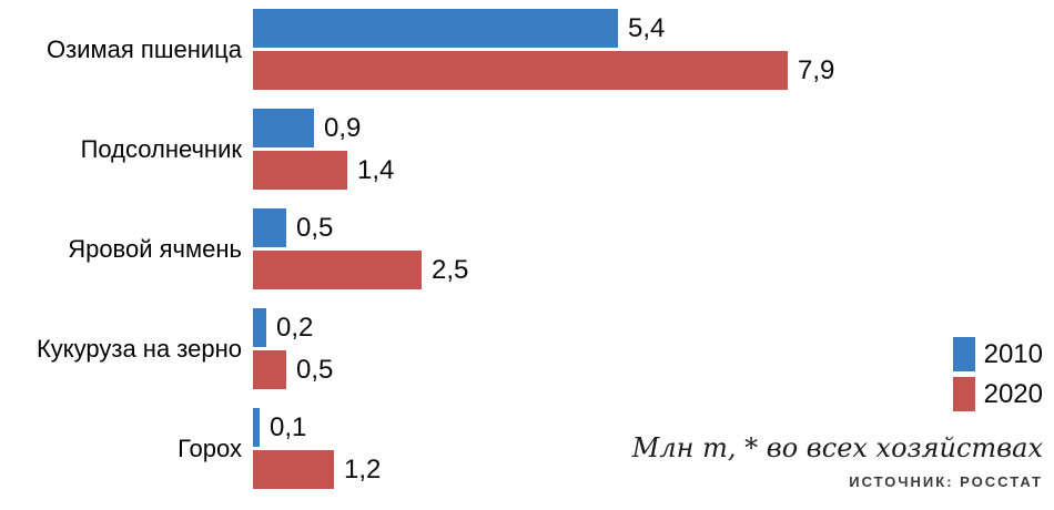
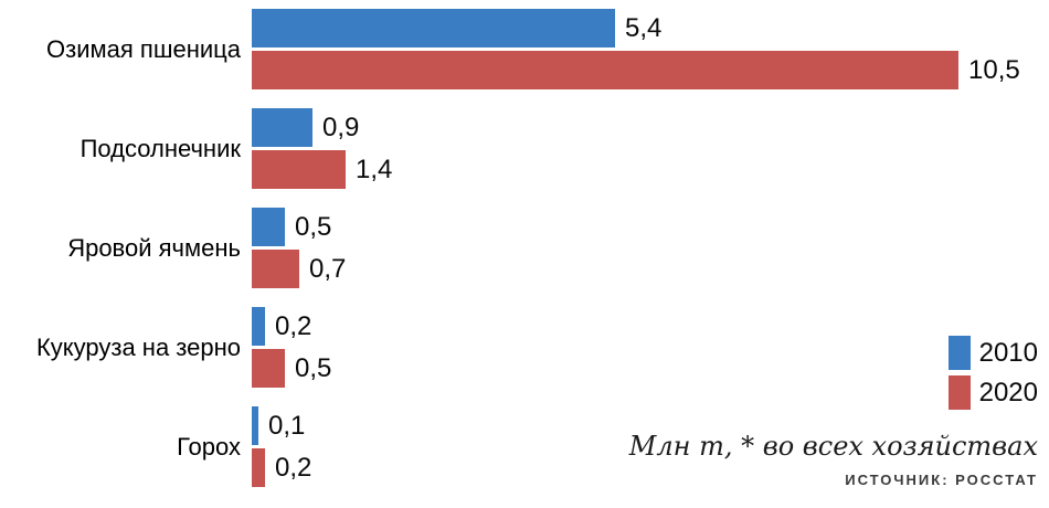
2020/Озимая пшеница: 7,9 -> 10,5
2020/Яровой ячмень: 2,5 -> 0,7
2020/Горох: 1,2 -> 0,2
